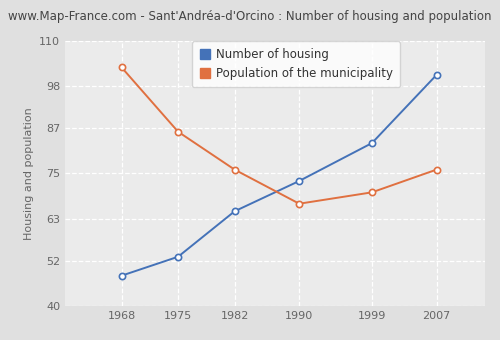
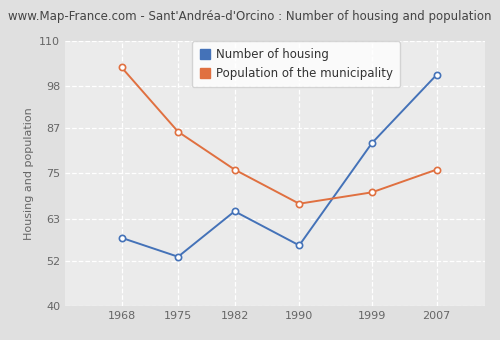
Number of housing/1968: 48 -> 58
Number of housing/1990: 73 -> 56
